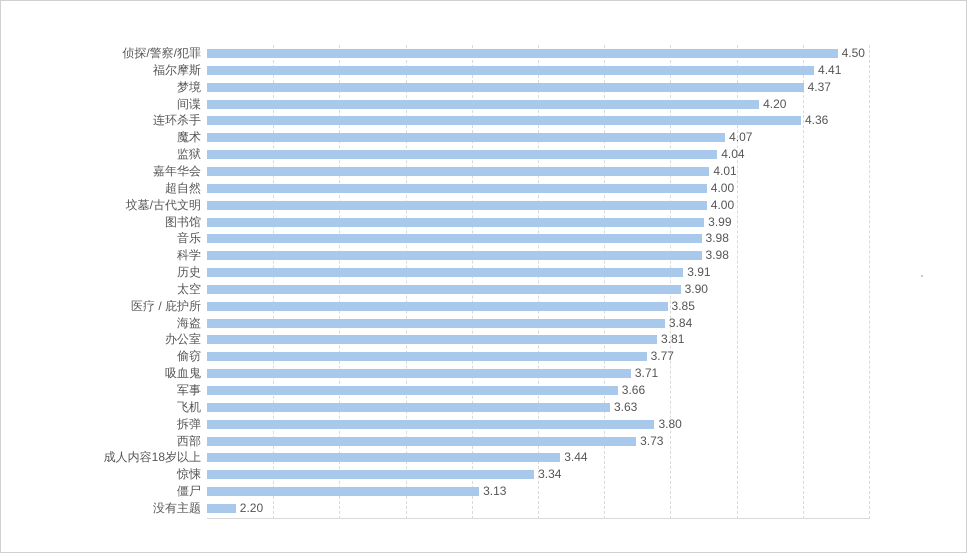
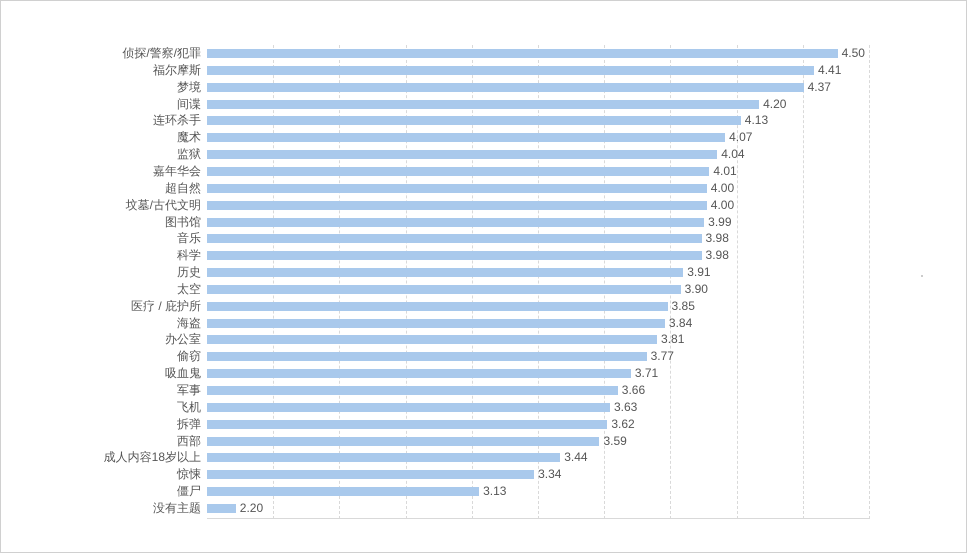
连环杀手: 4.36 -> 4.13
拆弹: 3.80 -> 3.62
西部: 3.73 -> 3.59
